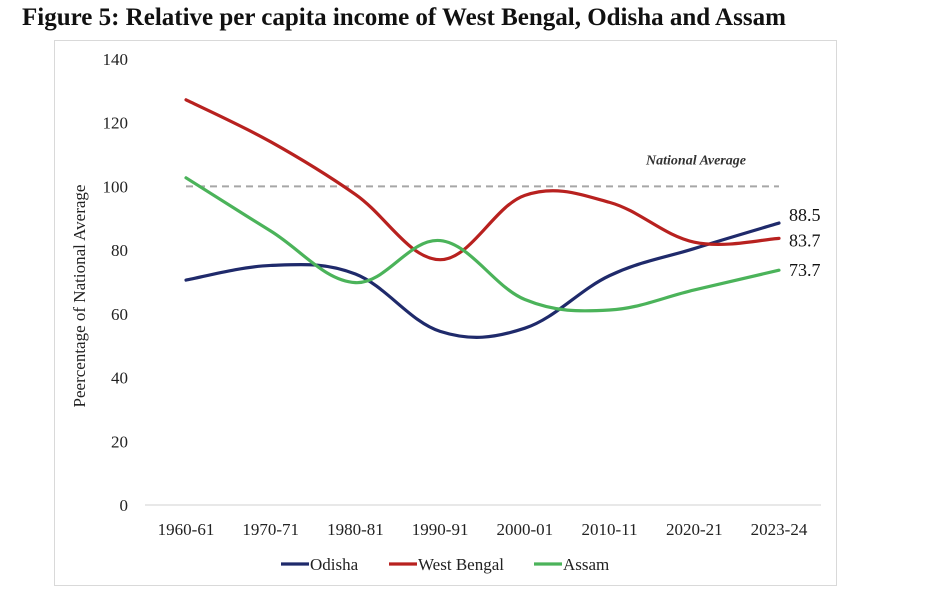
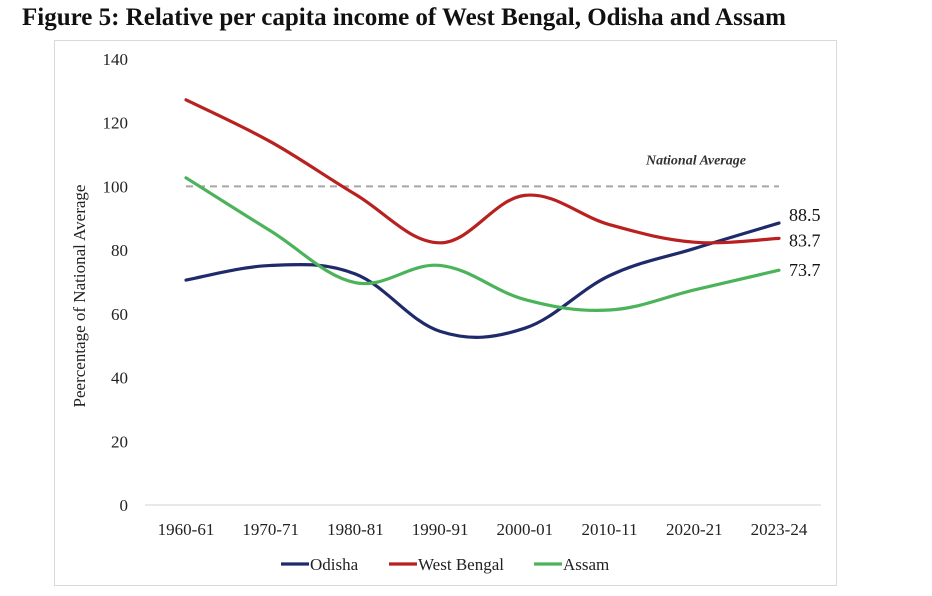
West Bengal/1990-91: 77 -> 82
Assam/1990-91: 83 -> 75
West Bengal/2010-11: 95 -> 88
